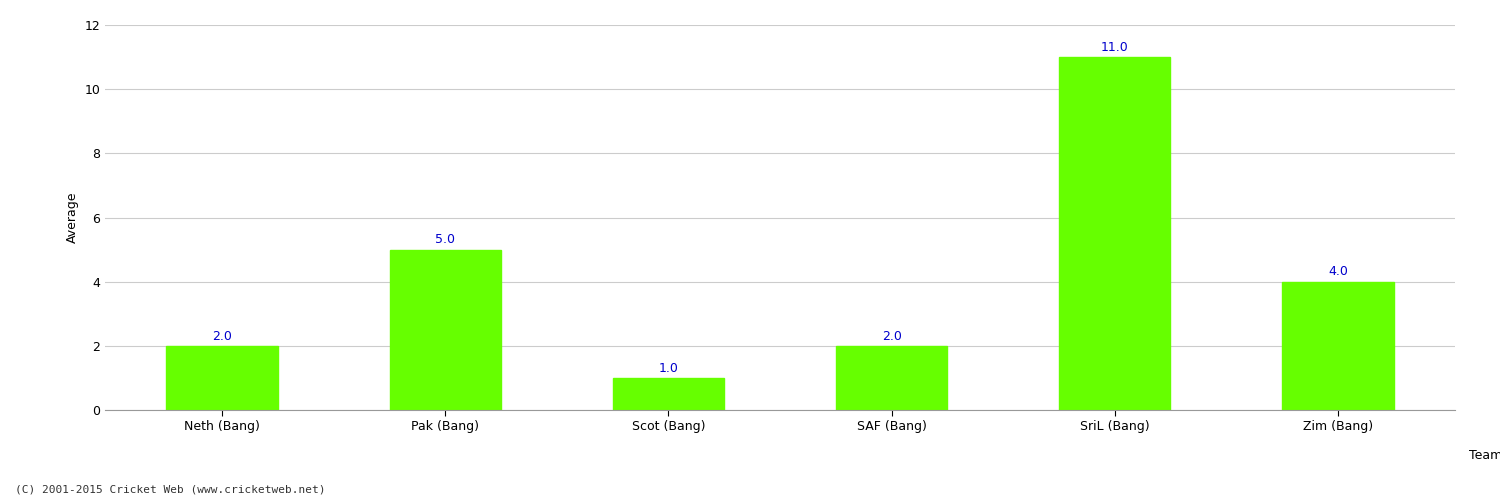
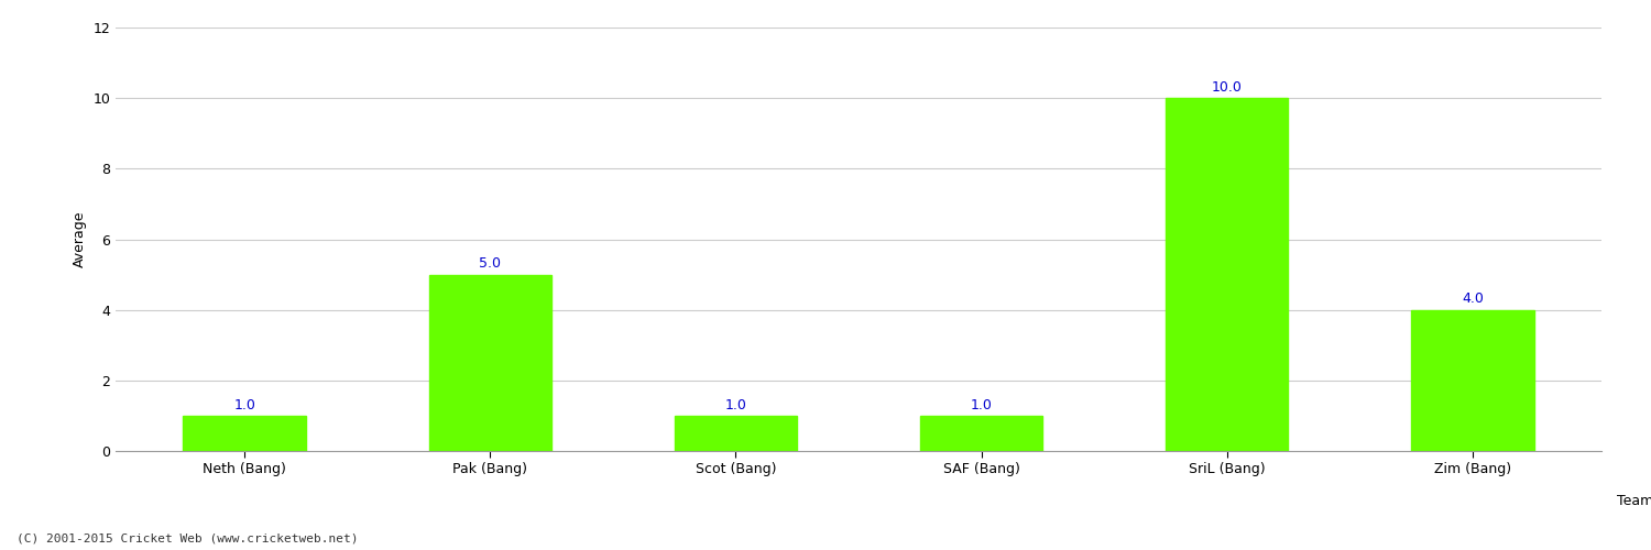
Neth (Bang): 2.0 -> 1.0
SAF (Bang): 2.0 -> 1.0
SriL (Bang): 11.0 -> 10.0
